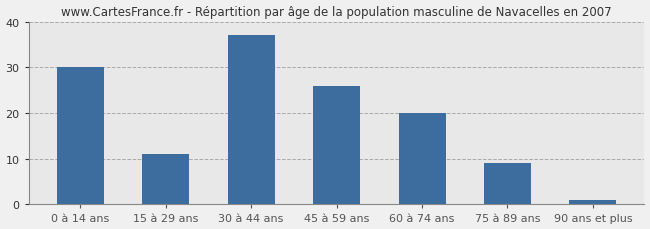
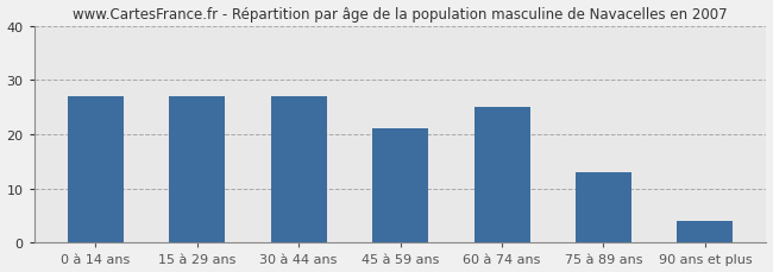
0 à 14 ans: 30 -> 27
15 à 29 ans: 11 -> 27
30 à 44 ans: 37 -> 27
45 à 59 ans: 26 -> 21
60 à 74 ans: 20 -> 25
75 à 89 ans: 9 -> 13
90 ans et plus: 1 -> 4
